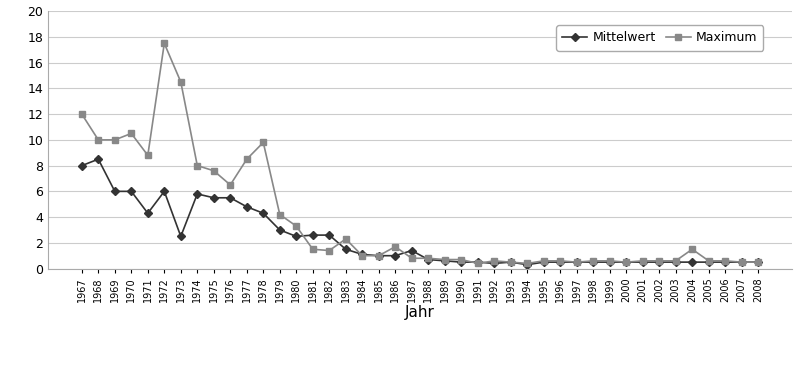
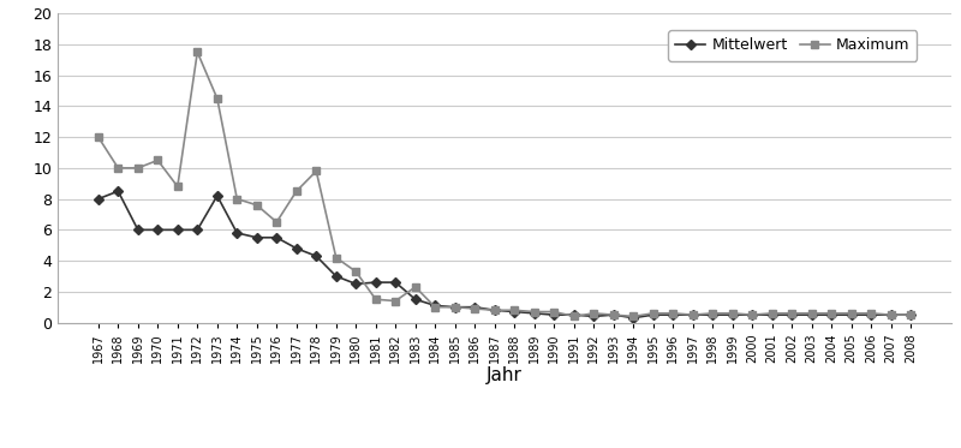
Mittelwert/1971: 4.3 -> 6.0
Mittelwert/1973: 2.5 -> 8.2
Maximum/1986: 1.7 -> 0.9
Mittelwert/1987: 1.4 -> 0.8
Maximum/2004: 1.5 -> 0.6
